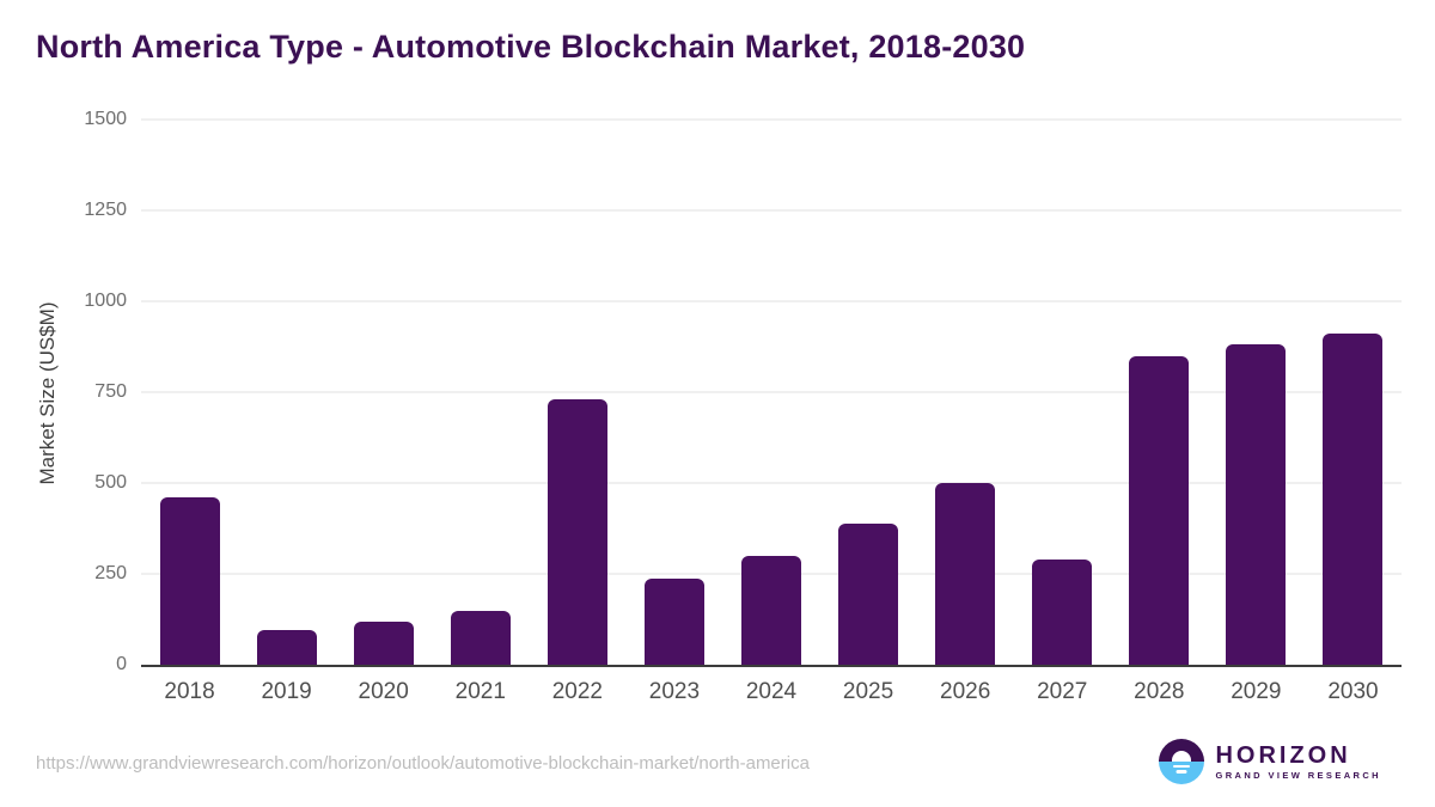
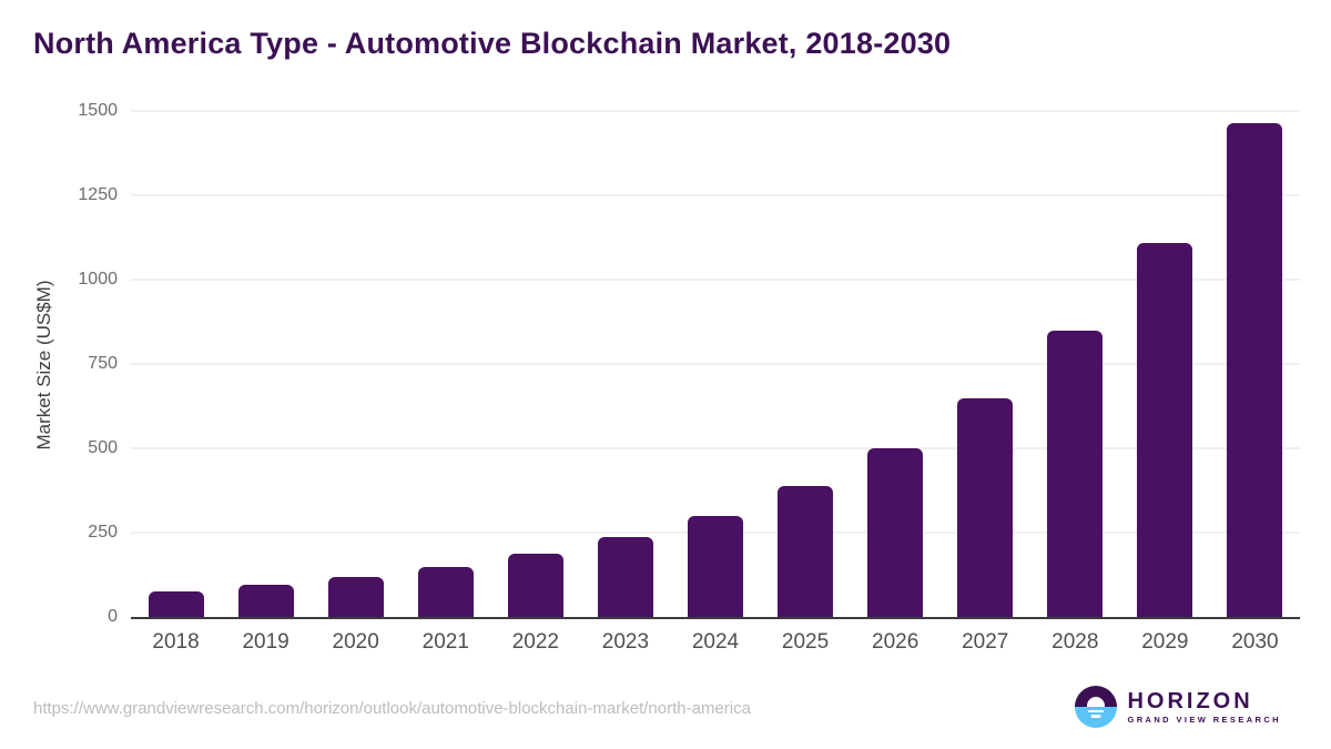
2018: 460 -> 80
2022: 730 -> 190
2027: 290 -> 650
2029: 880 -> 1110
2030: 910 -> 1460
